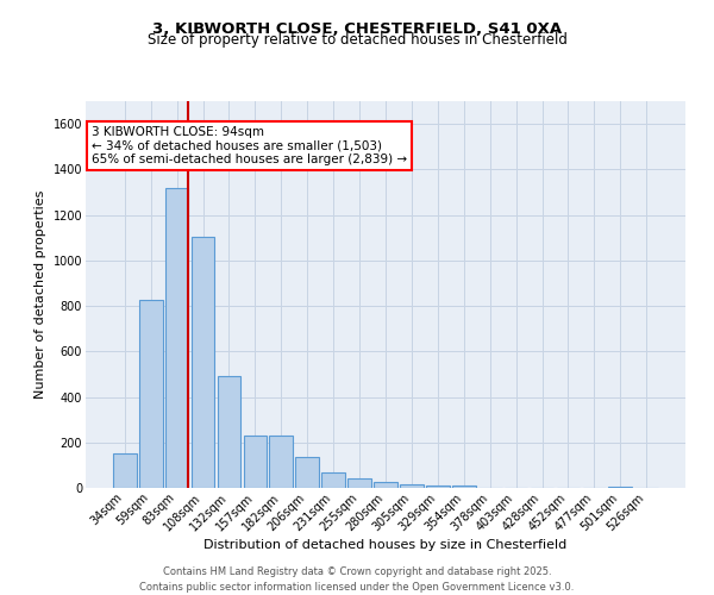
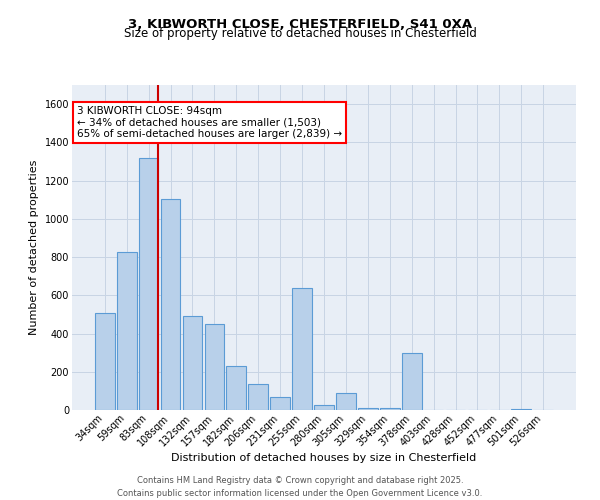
34sqm: 150 -> 510
157sqm: 230 -> 450
255sqm: 40 -> 640
305sqm: 20 -> 90
378sqm: 0 -> 300
